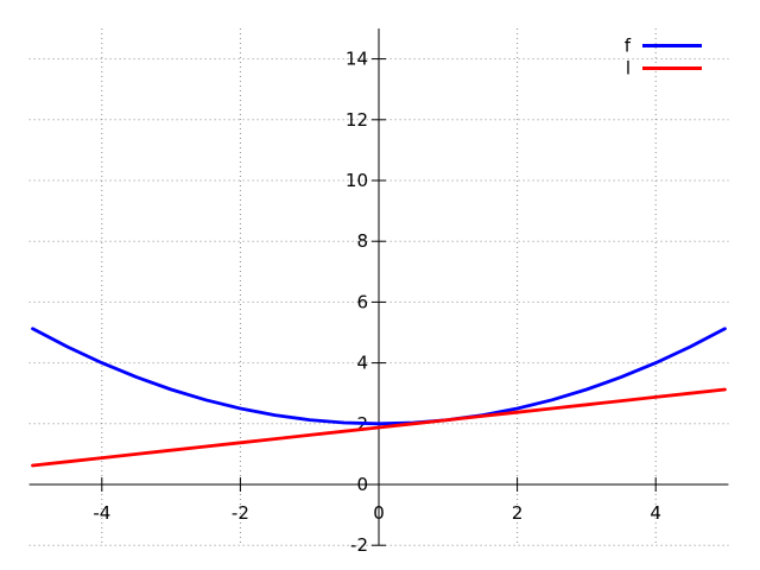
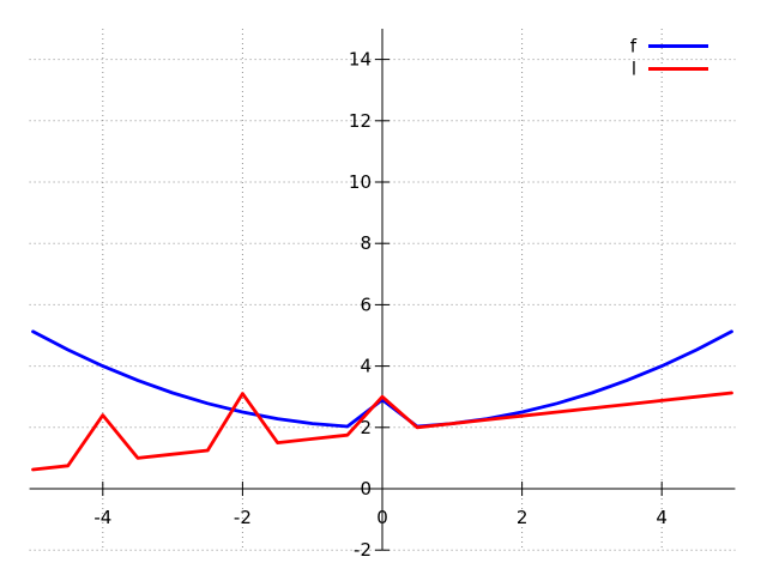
l/-4: 0.9 -> 2.4
l/-2: 1.4 -> 3.1
f/0: 2.0 -> 2.9
l/0: 1.9 -> 3.0
